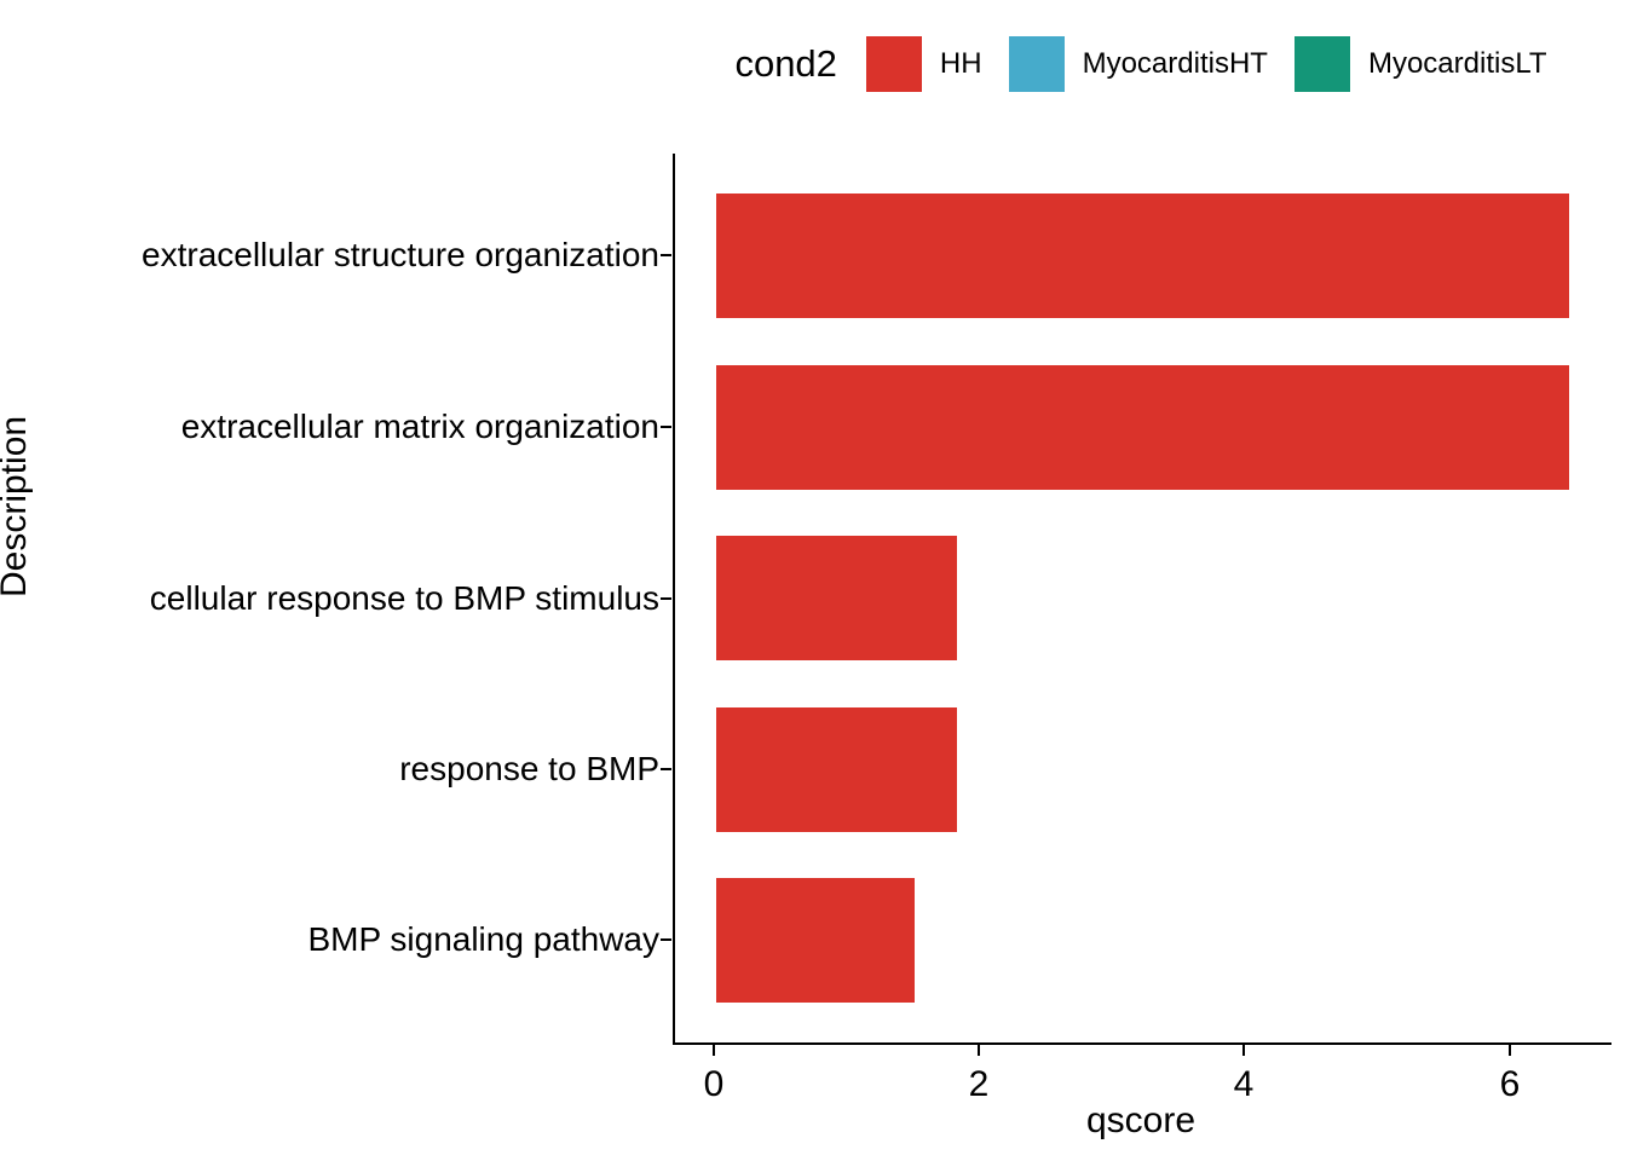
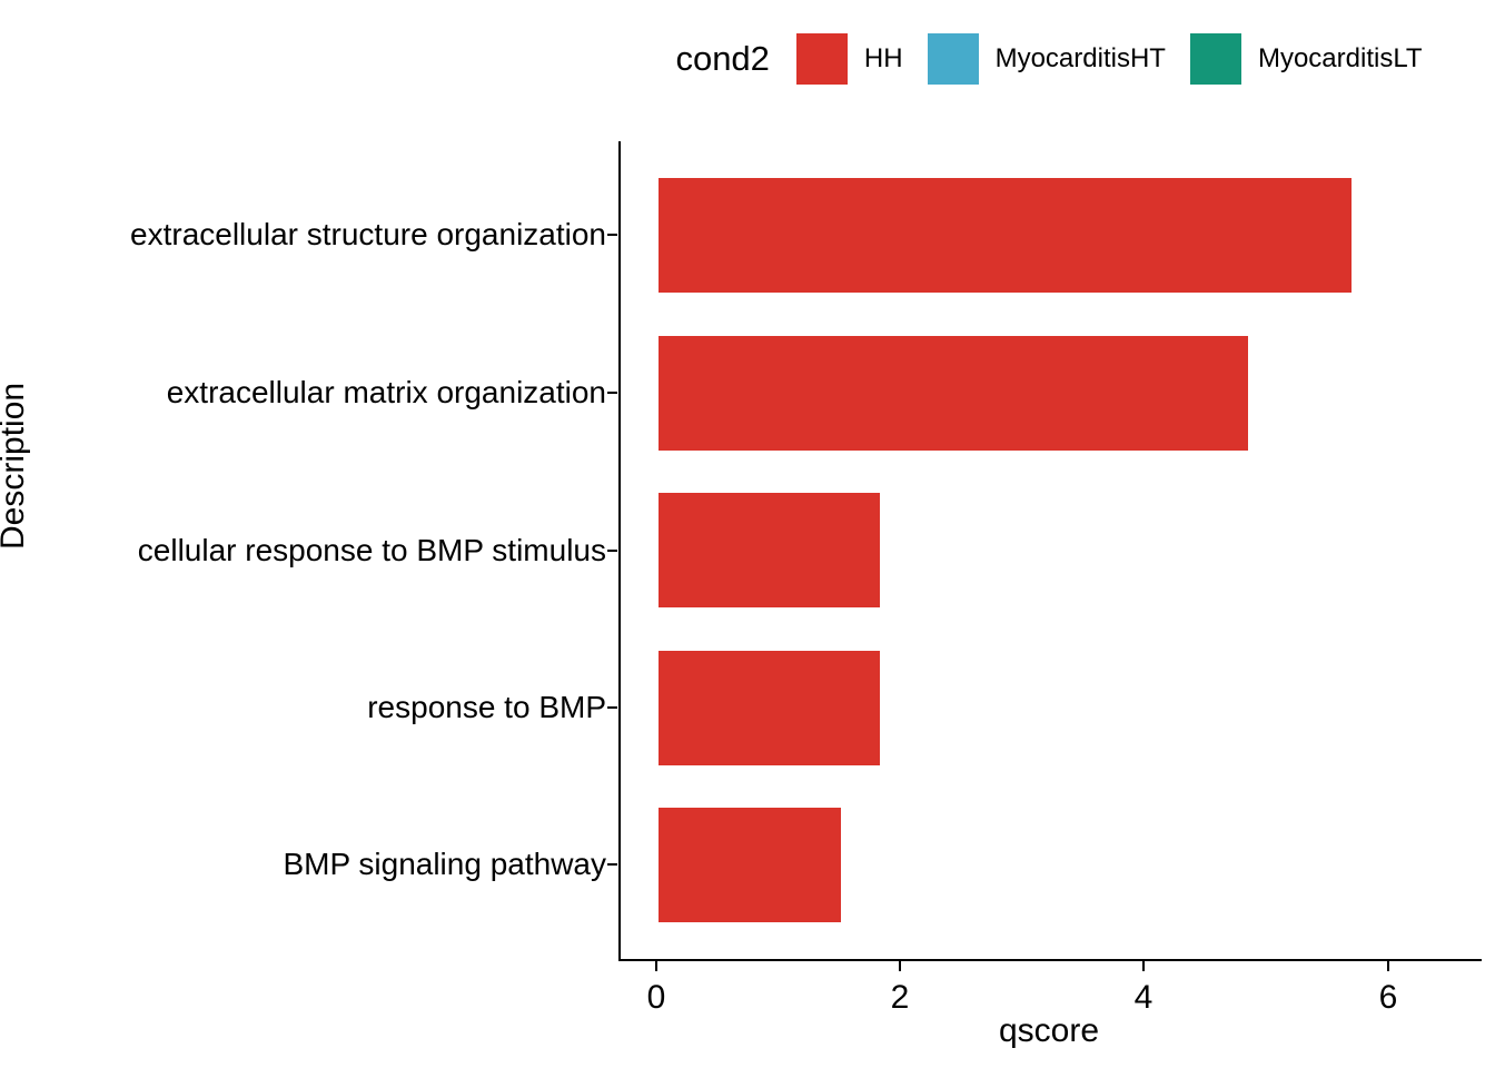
extracellular structure organization: 6.43 -> 5.68
extracellular matrix organization: 6.43 -> 4.84
